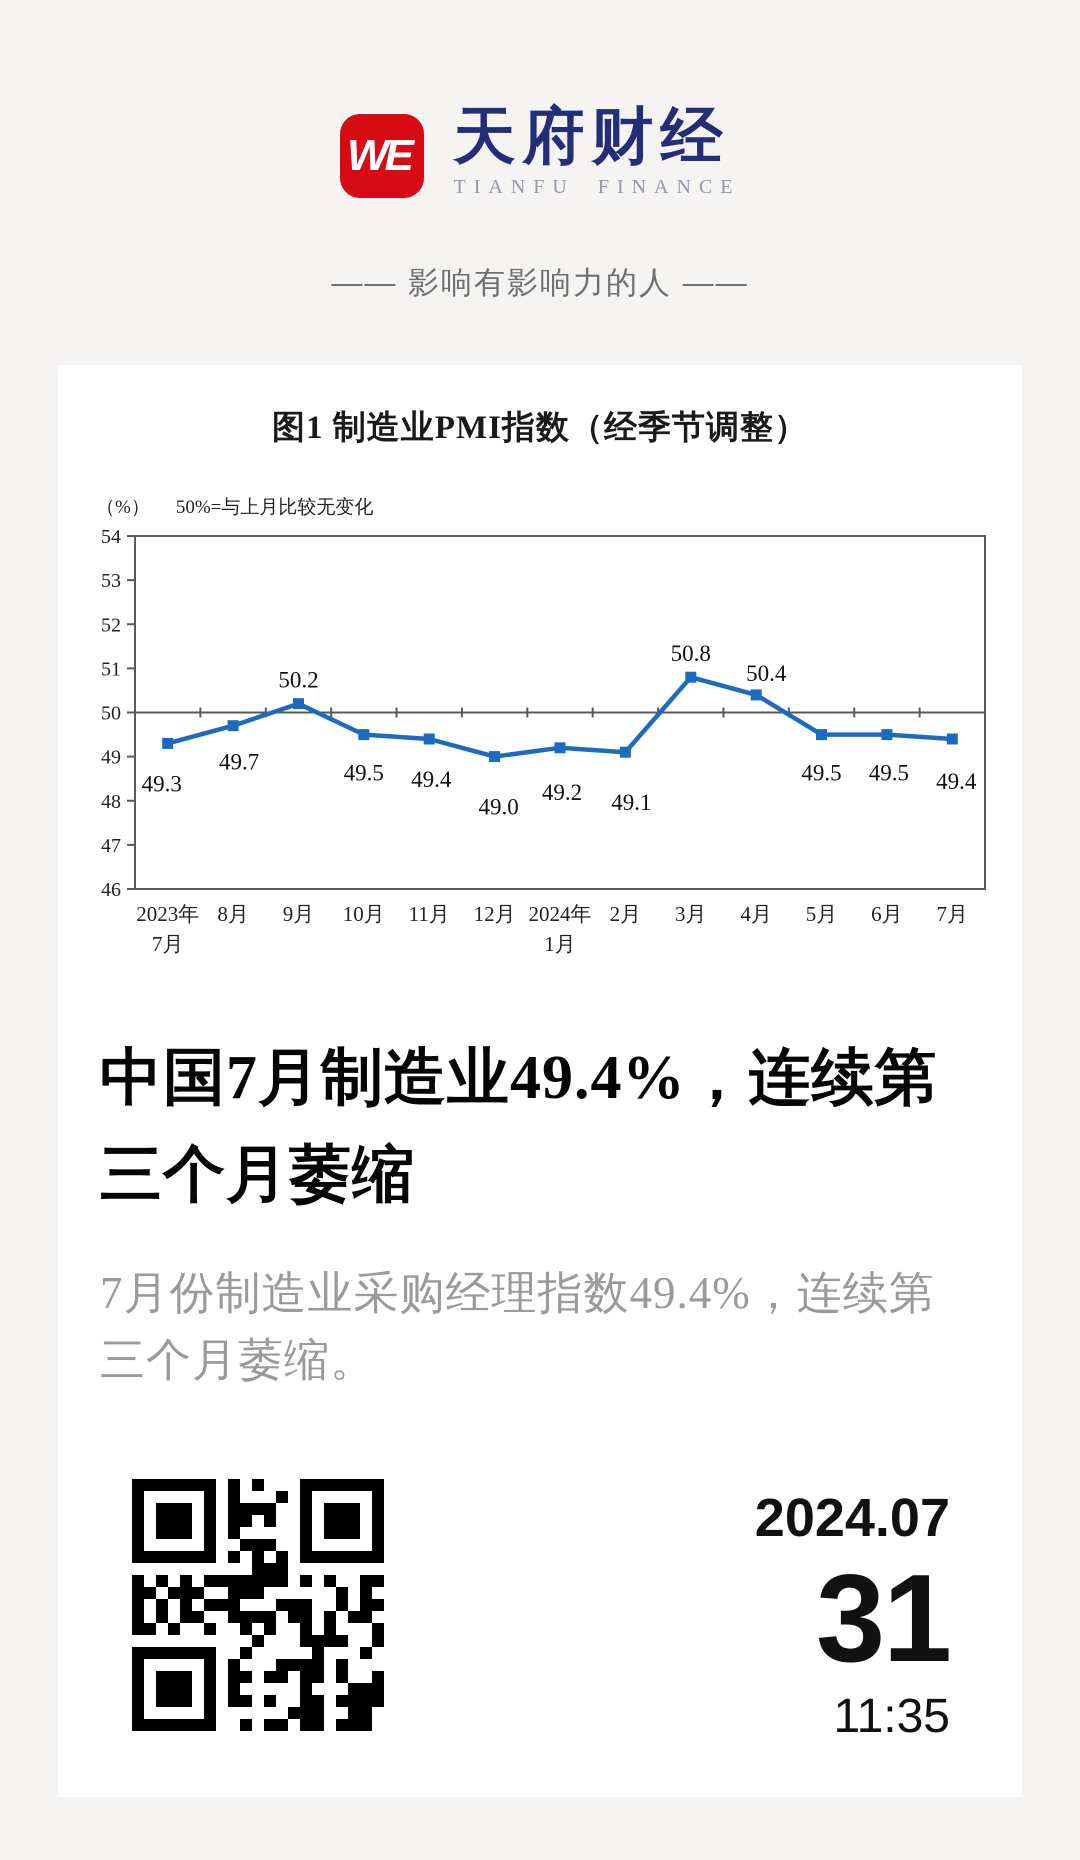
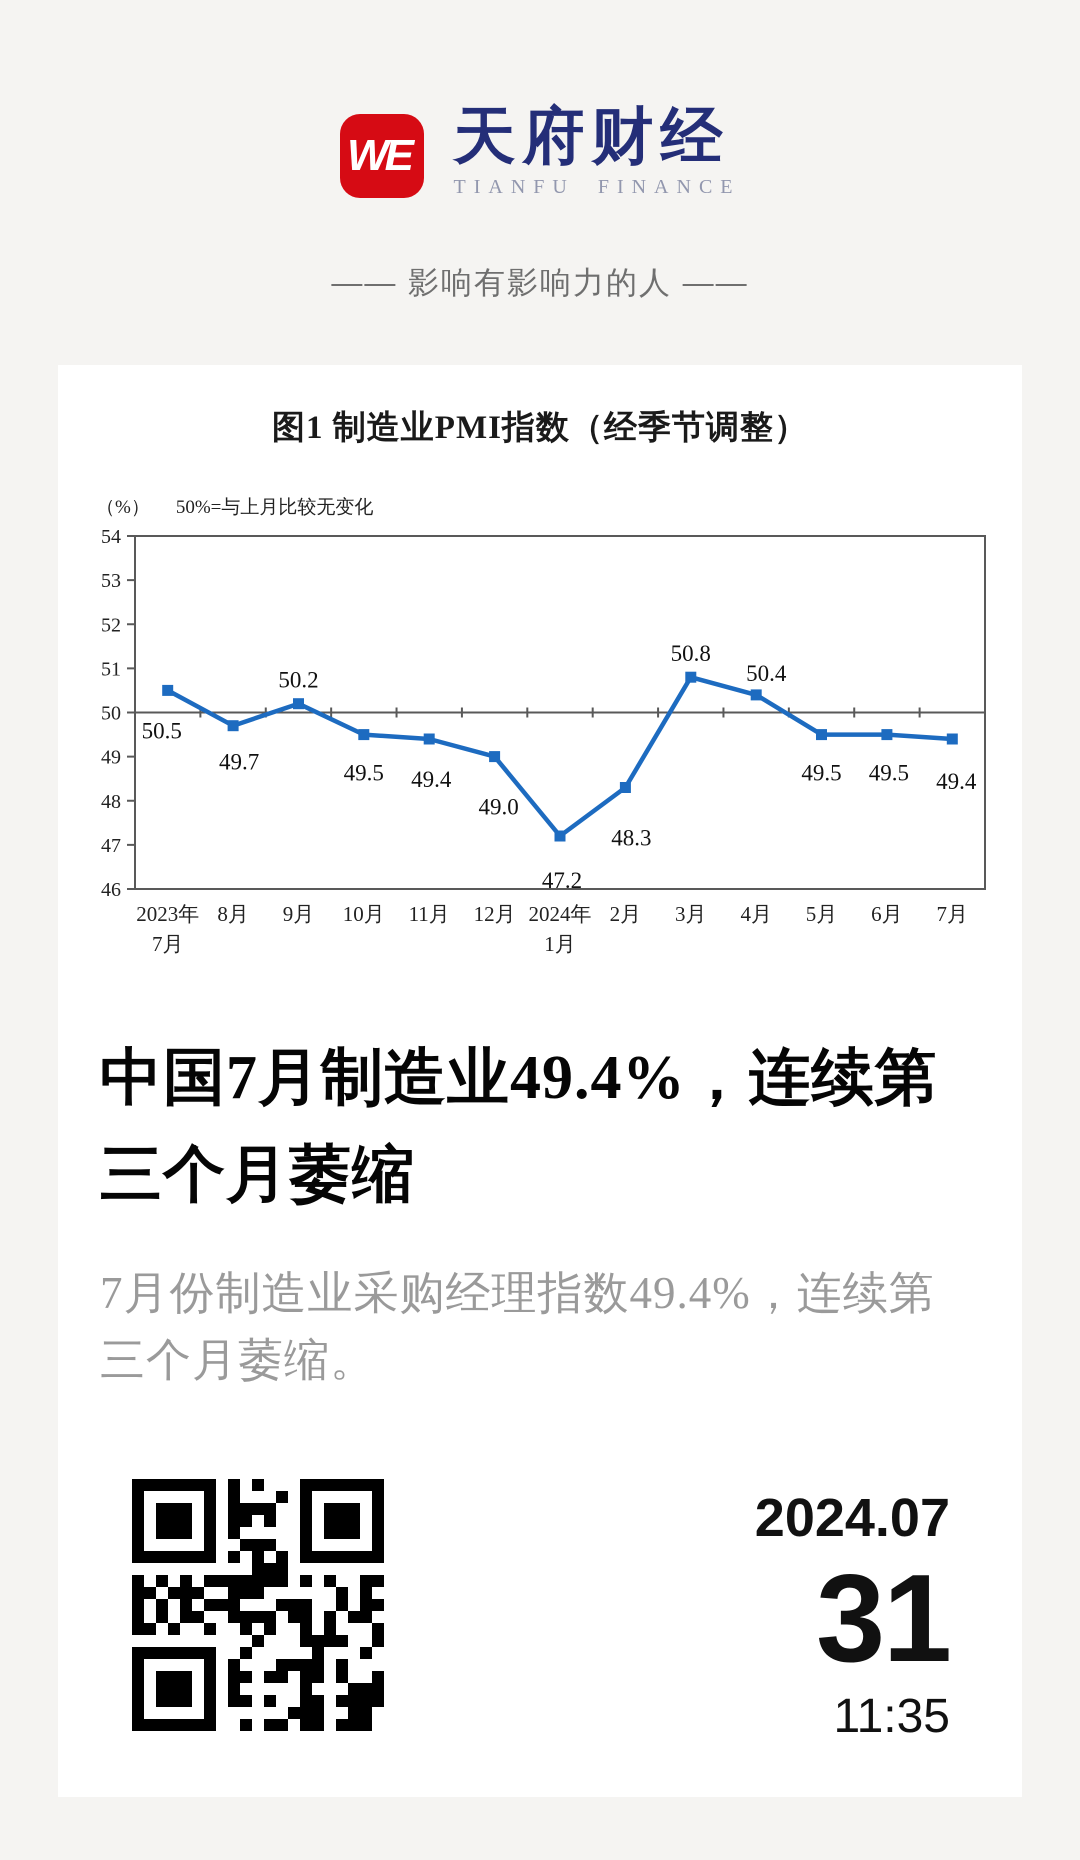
2023年 7月: 49.3 -> 50.5
2024年 1月: 49.2 -> 47.2
2月: 49.1 -> 48.3
